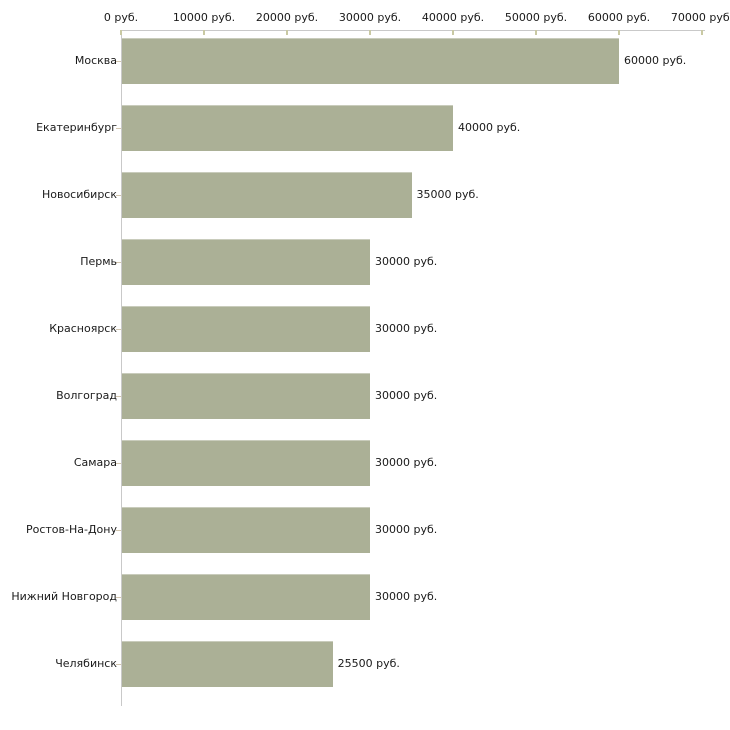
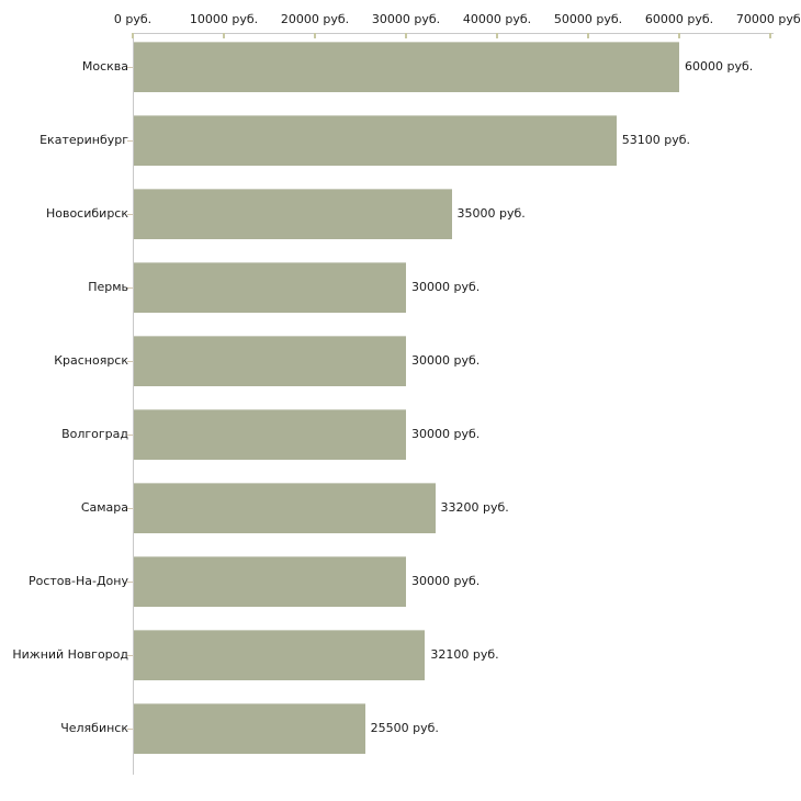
Екатеринбург: 40000 -> 53100
Самара: 30000 -> 33200
Нижний Новгород: 30000 -> 32100
